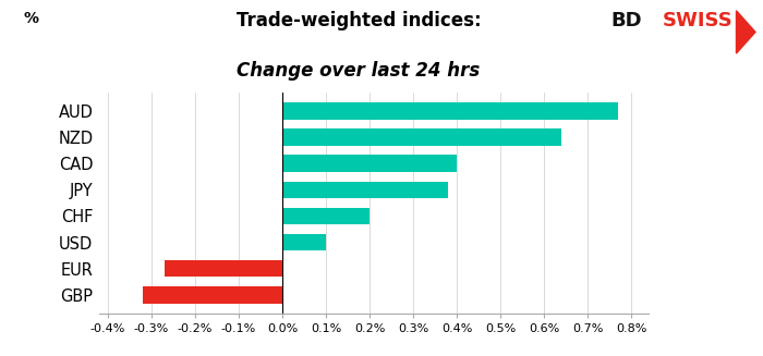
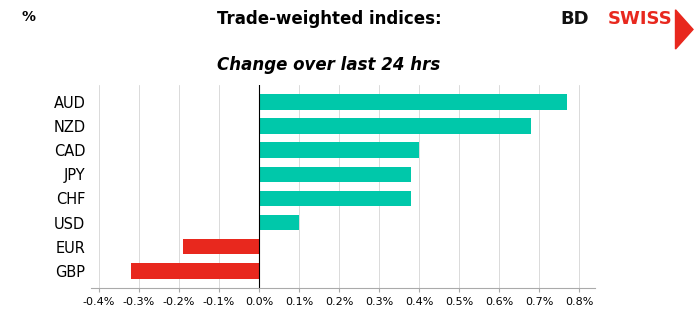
NZD: 0.64% -> 0.68%
CHF: 0.20% -> 0.38%
EUR: -0.27% -> -0.19%
